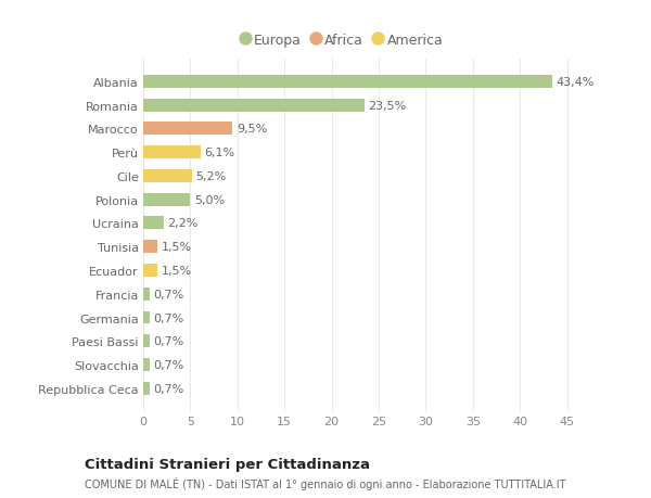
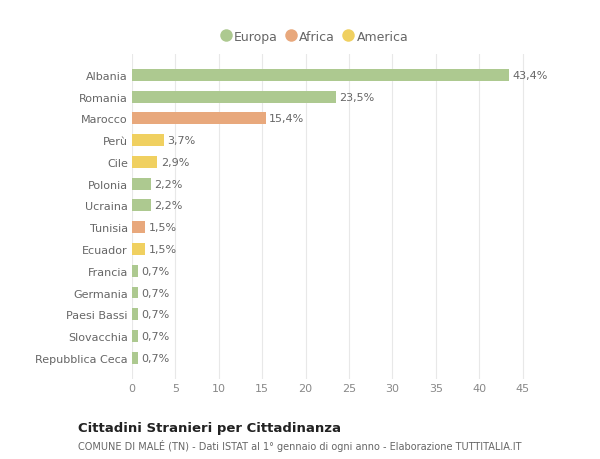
Marocco: 9,5% -> 15,4%
Perù: 6,1% -> 3,7%
Cile: 5,2% -> 2,9%
Polonia: 5,0% -> 2,2%
